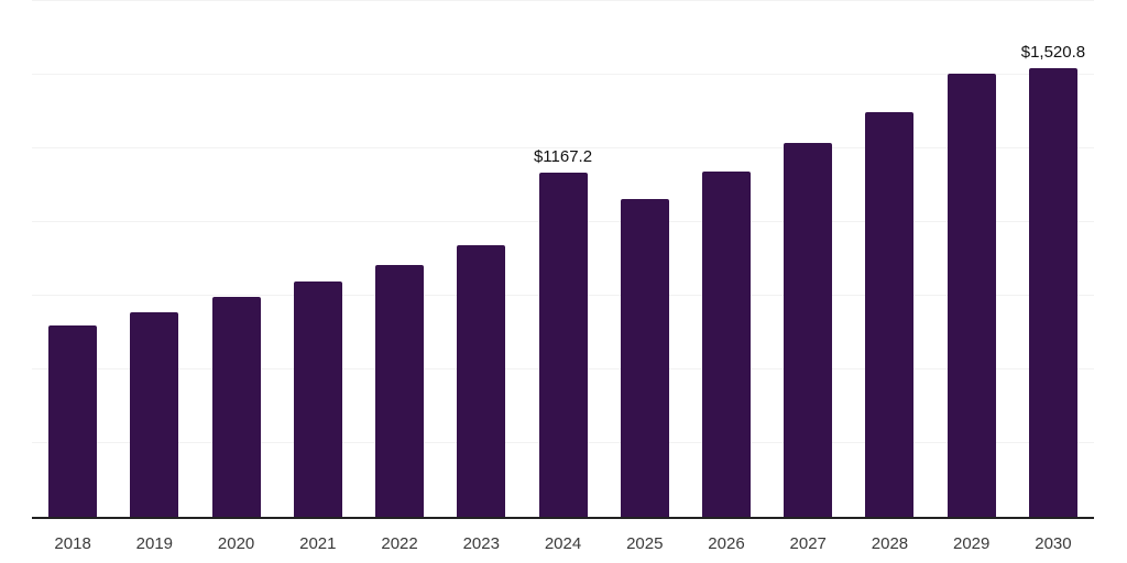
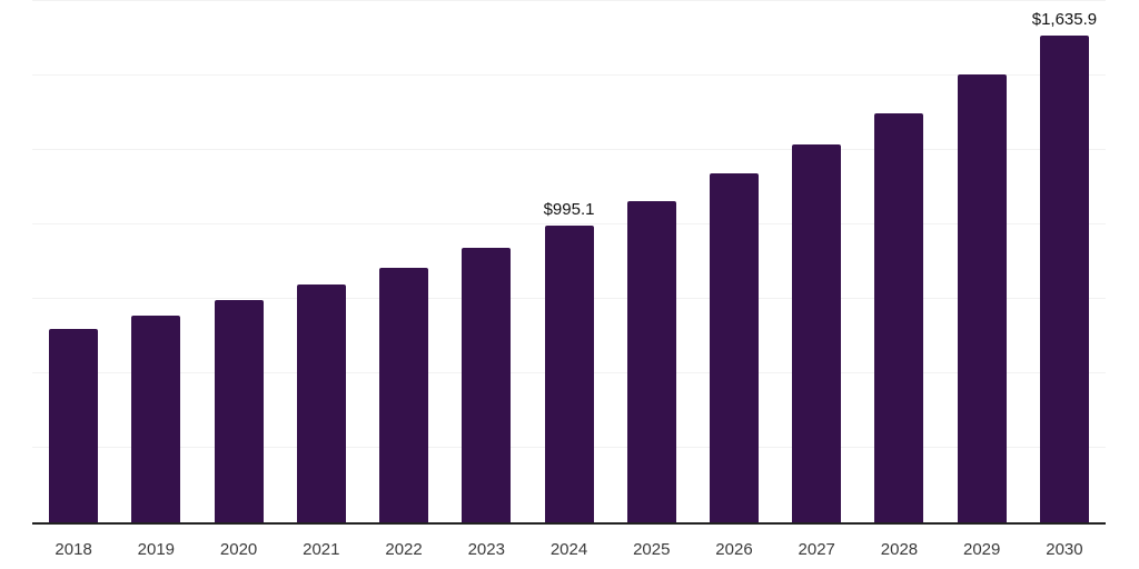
2024: $1167.2 -> $995.1
2030: $1,520.8 -> $1,635.9
